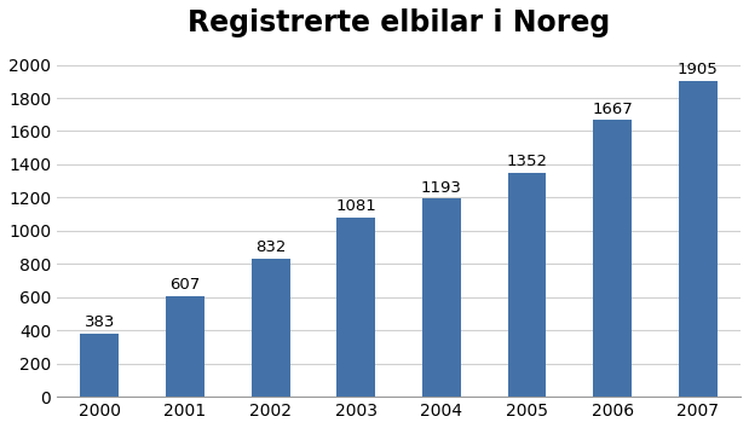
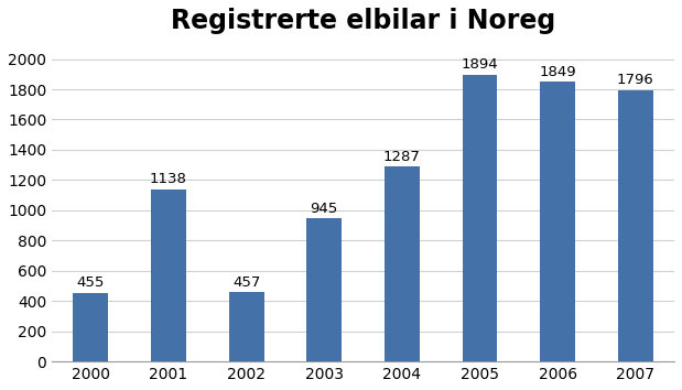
2000: 383 -> 455
2001: 607 -> 1138
2002: 832 -> 457
2003: 1081 -> 945
2004: 1193 -> 1287
2005: 1352 -> 1894
2006: 1667 -> 1849
2007: 1905 -> 1796
